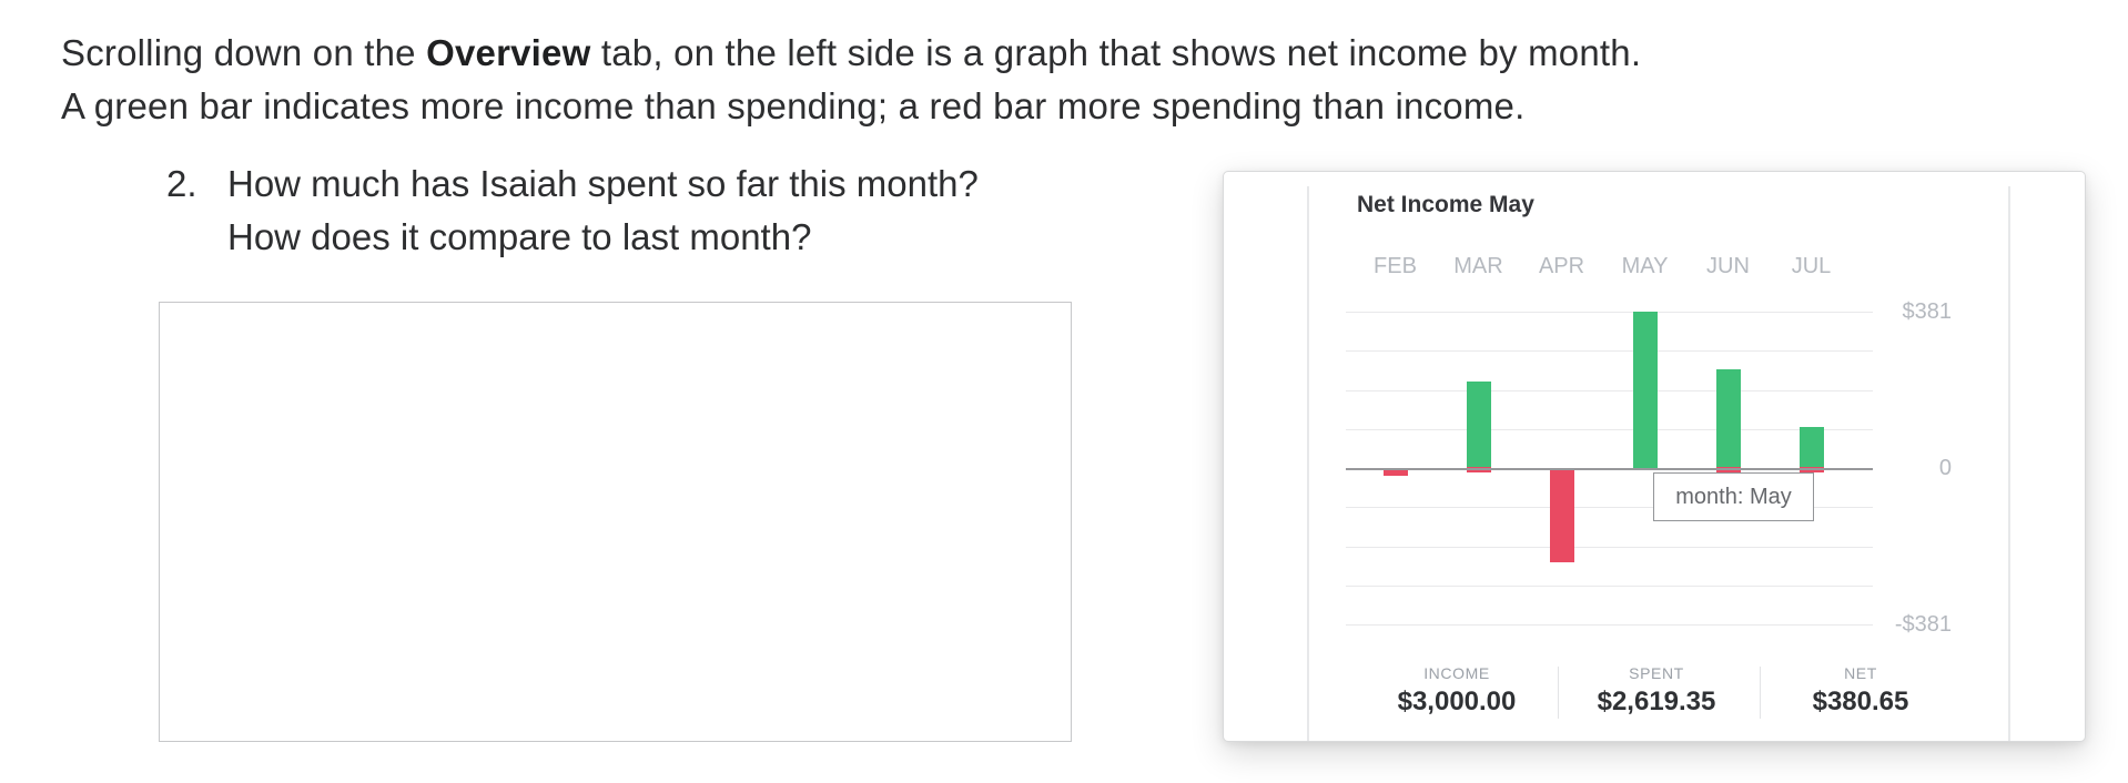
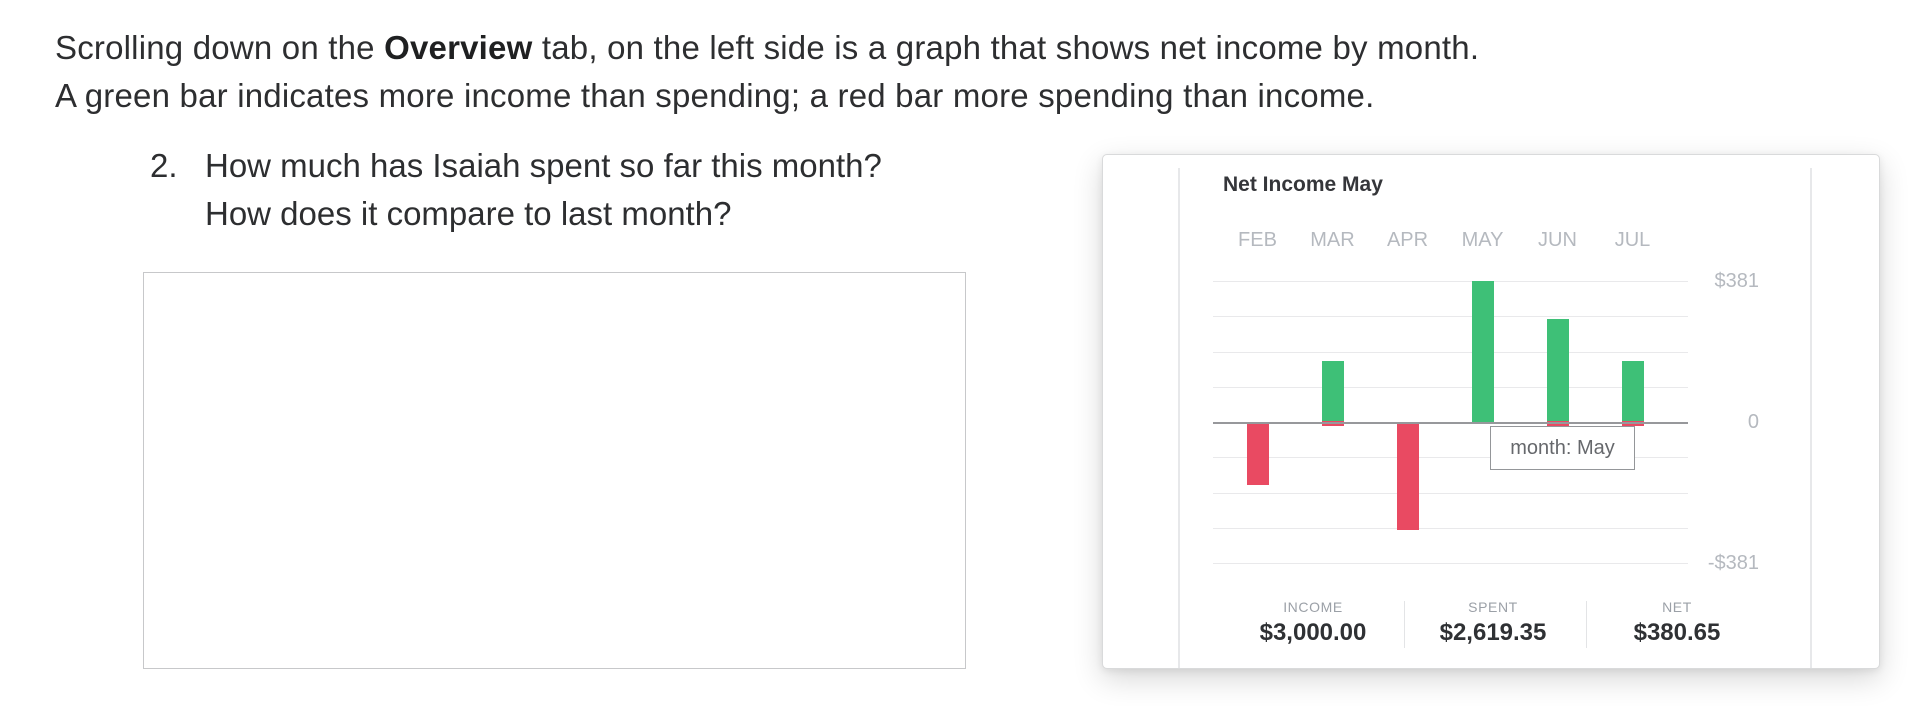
FEB: -$20 -> -$170
MAR: $210 -> $160
APR: -$230 -> -$290
JUN: $240 -> $280
JUL: $100 -> $160
